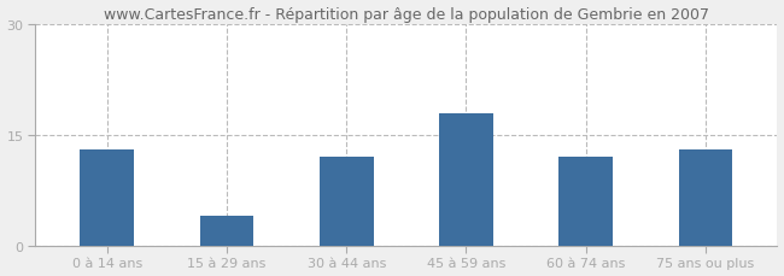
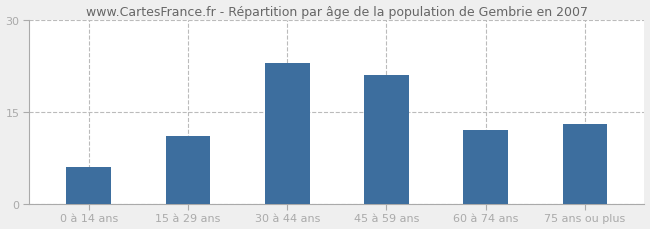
0 à 14 ans: 13 -> 6
15 à 29 ans: 4 -> 11
30 à 44 ans: 12 -> 23
45 à 59 ans: 18 -> 21
